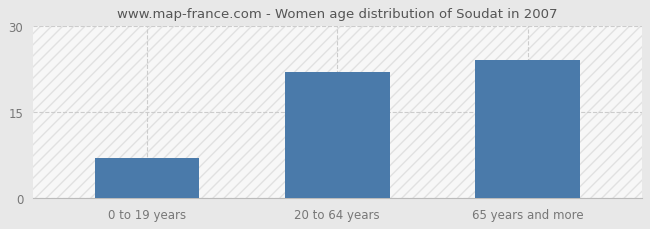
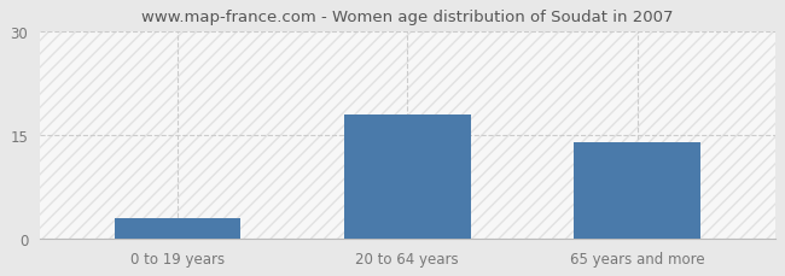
0 to 19 years: 7 -> 3
20 to 64 years: 22 -> 18
65 years and more: 24 -> 14
